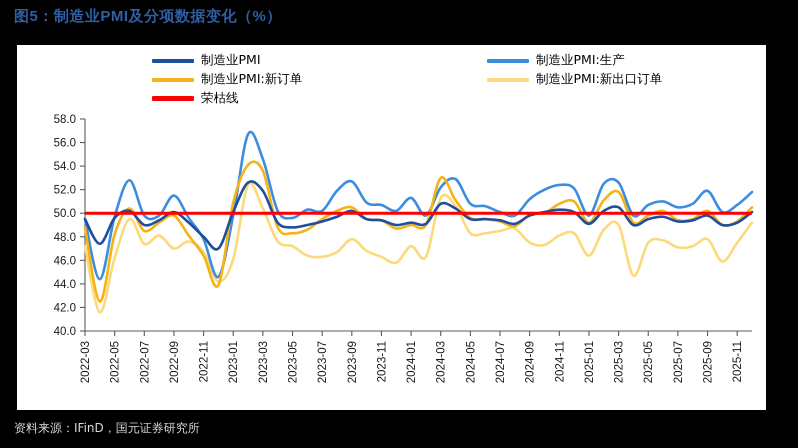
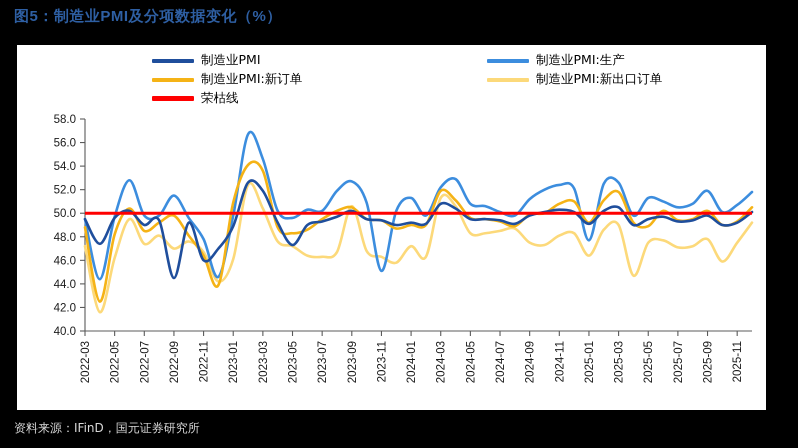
制造业PMI/2022-09: 50.1 -> 44.5
制造业PMI/2022-11: 48.0 -> 46.0
制造业PMI/2023-01: 50.1 -> 48.9
制造业PMI/2023-05: 48.8 -> 47.3
制造业PMI:新出口订单/2023-09: 47.8 -> 50.6
制造业PMI:生产/2023-11: 50.7 -> 45.1
制造业PMI:新订单/2024-03: 53.0 -> 51.9
制造业PMI:生产/2025-01: 49.8 -> 47.7
制造业PMI:生产/2025-05: 50.7 -> 51.3
制造业PMI:新订单/2025-05: 49.8 -> 48.9
